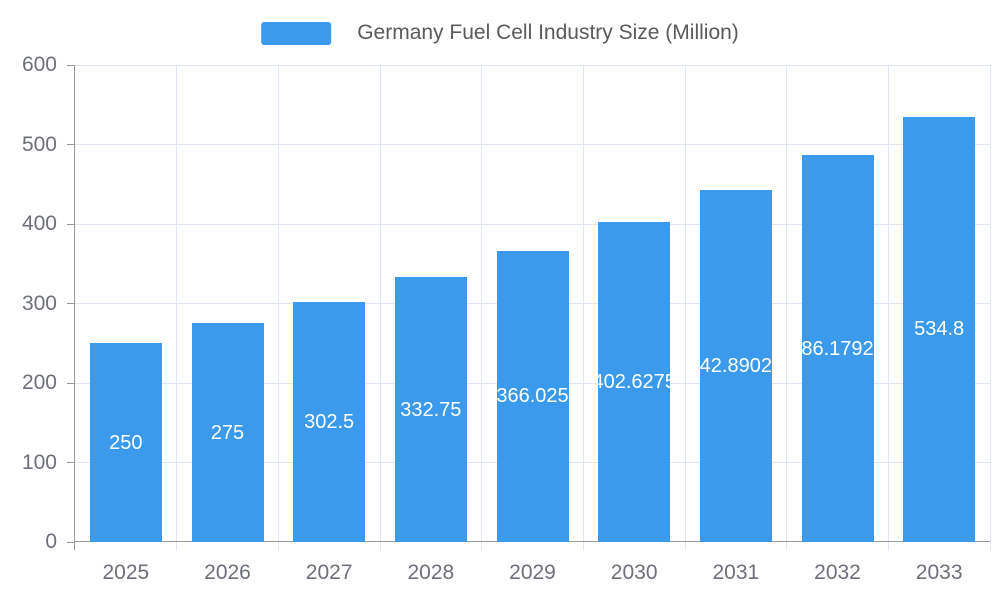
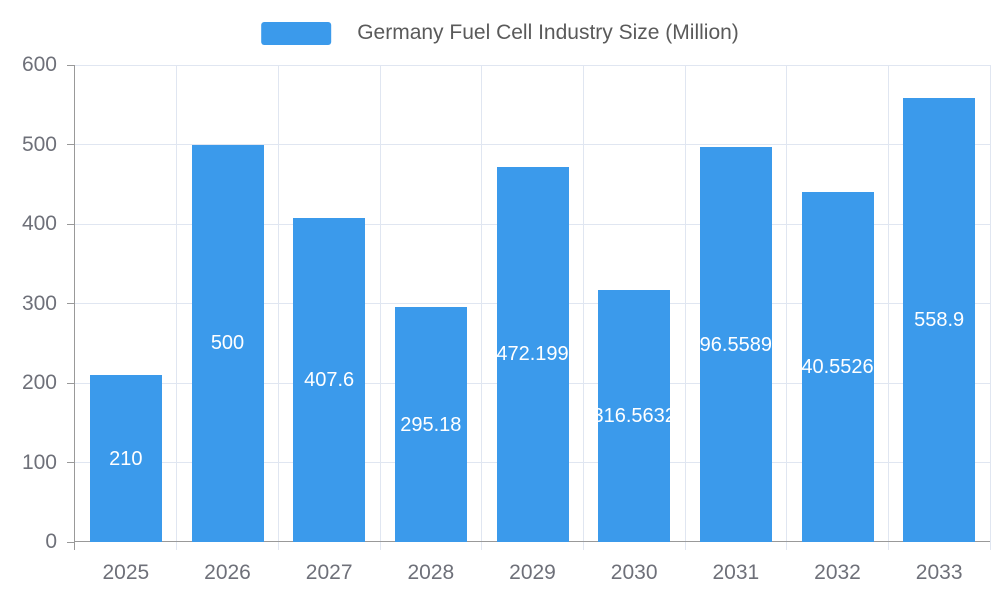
2025: 250 -> 210
2026: 275 -> 500
2027: 302.5 -> 407.6
2028: 332.75 -> 295.18
2029: 366.025 -> 472.199
2030: 402.6275 -> 316.5632
2031: 442.89025 -> 496.55893
2032: 486.17927 -> 440.55262
2033: 534.8 -> 558.9
